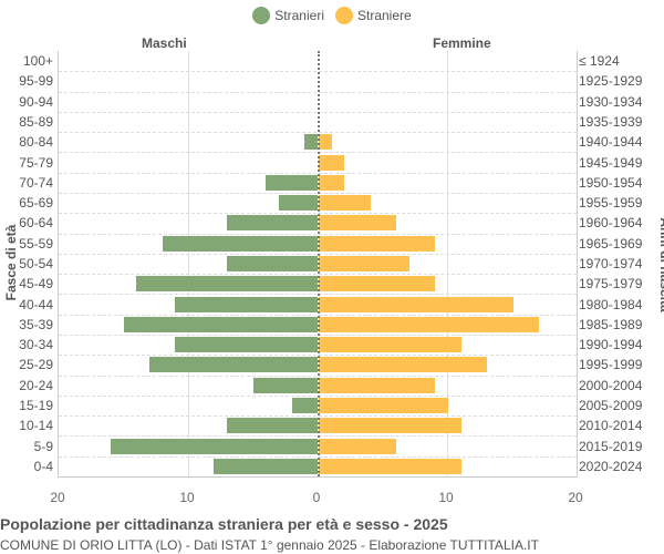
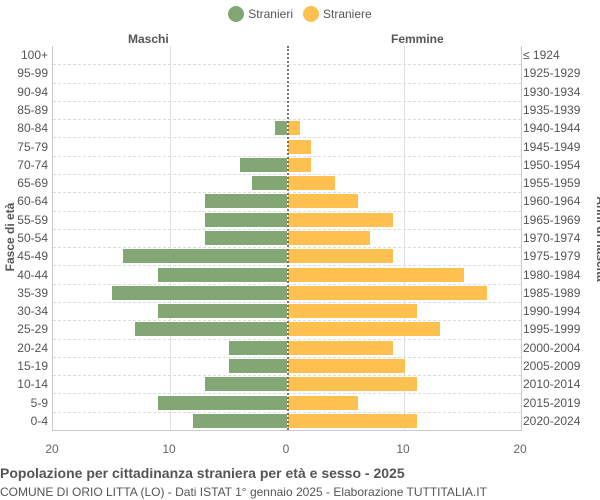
Stranieri/55-59: 12 -> 7
Stranieri/15-19: 2 -> 5
Stranieri/5-9: 16 -> 11
